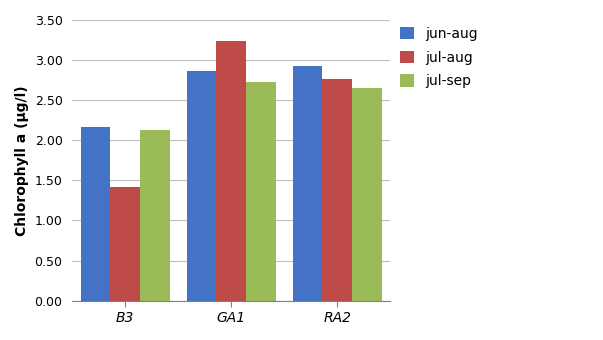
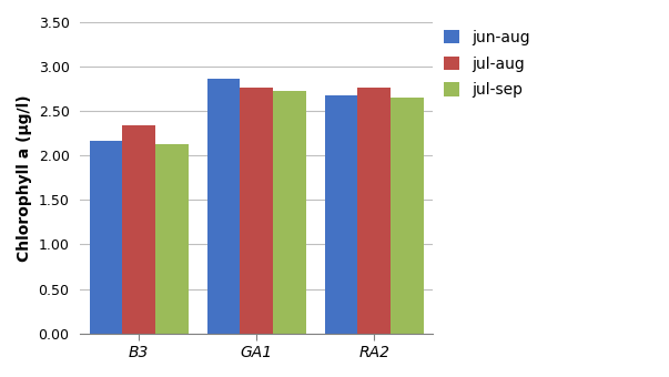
jul-aug/B3: 1.42 -> 2.34
jul-aug/GA1: 3.24 -> 2.76
jun-aug/RA2: 2.92 -> 2.68
